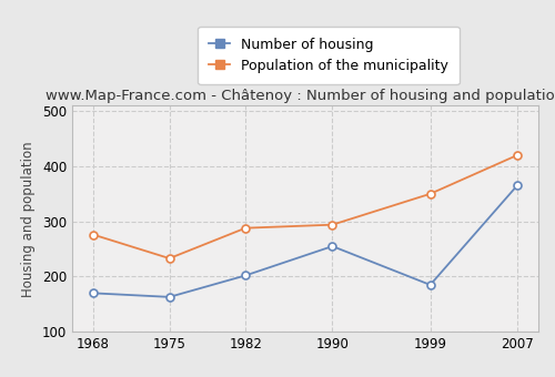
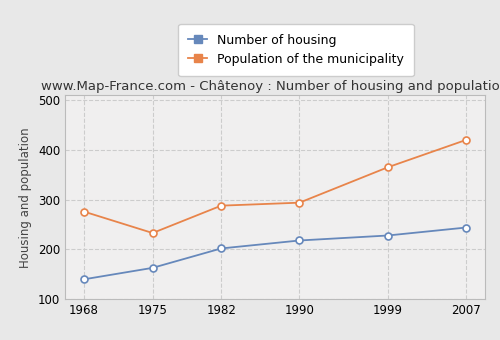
Number of housing/1968: 170 -> 140
Number of housing/1990: 255 -> 218
Number of housing/1999: 185 -> 228
Population of the municipality/1999: 350 -> 365
Number of housing/2007: 365 -> 244
